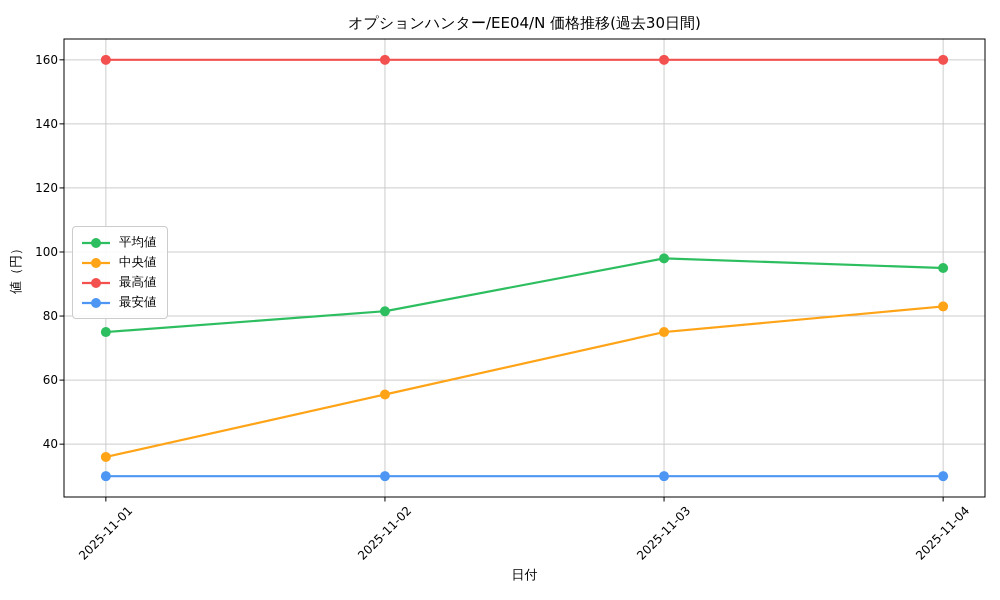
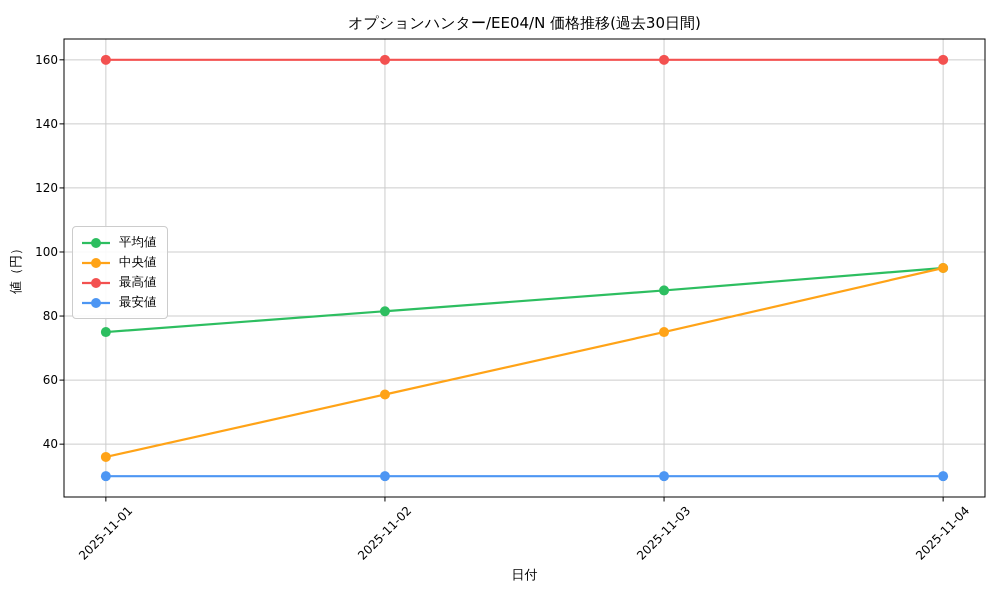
平均値/2025-11-03: 98 -> 88
中央値/2025-11-04: 83 -> 95
